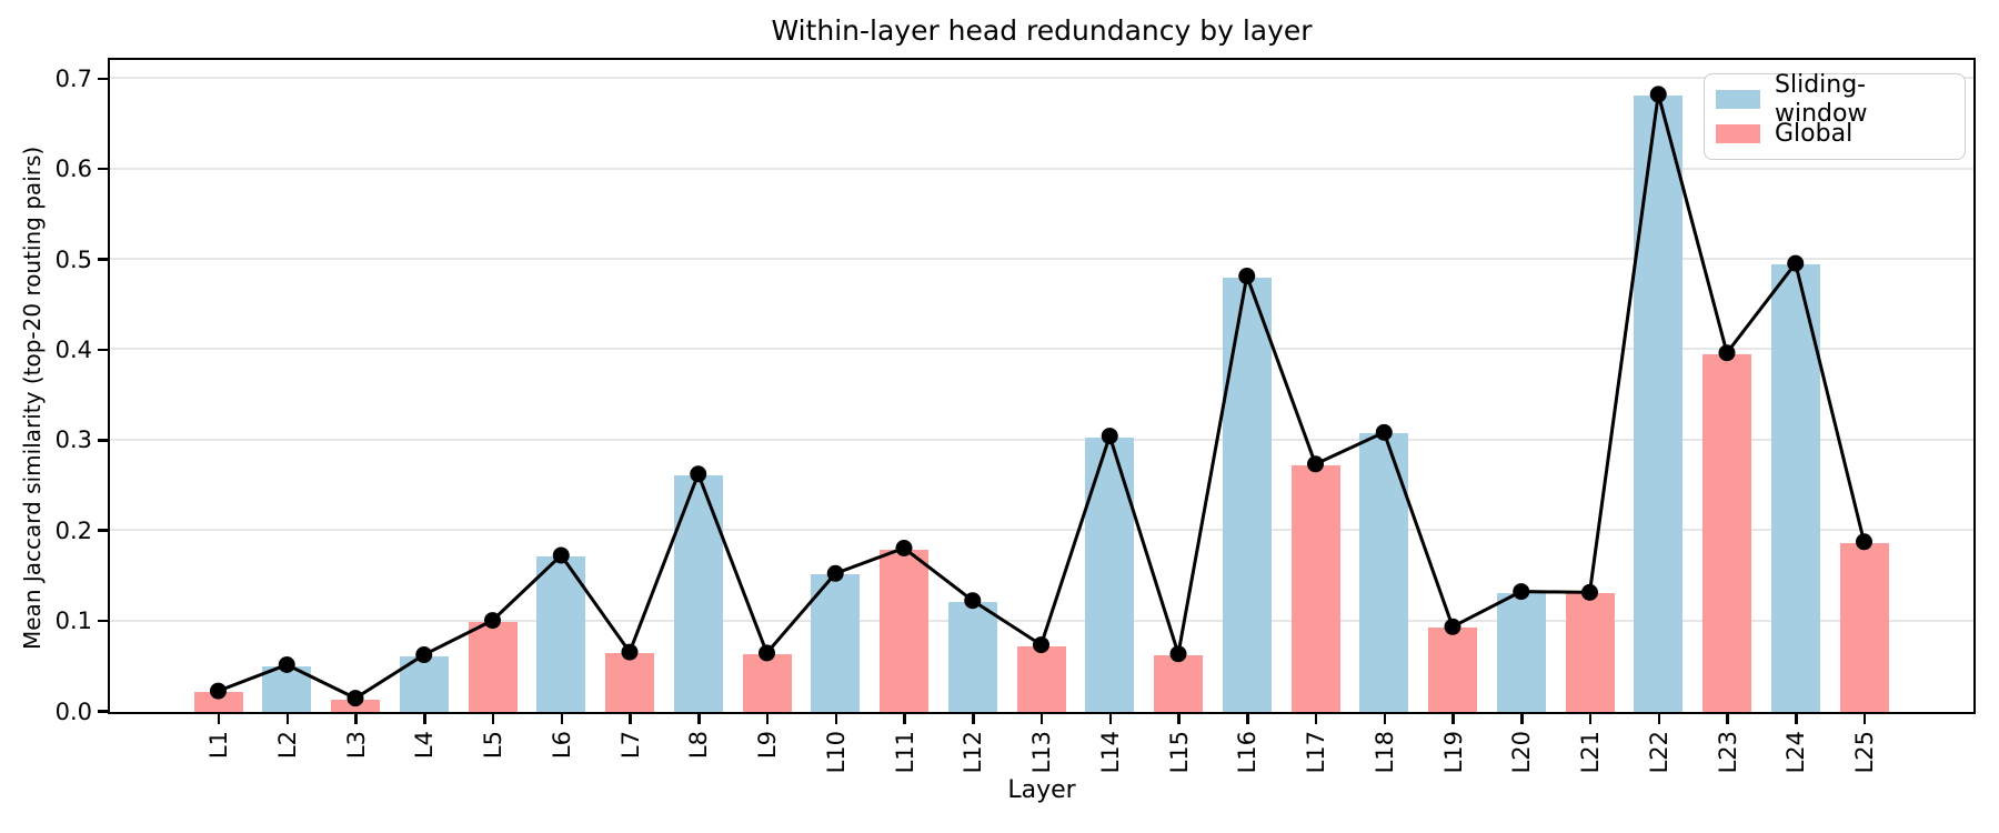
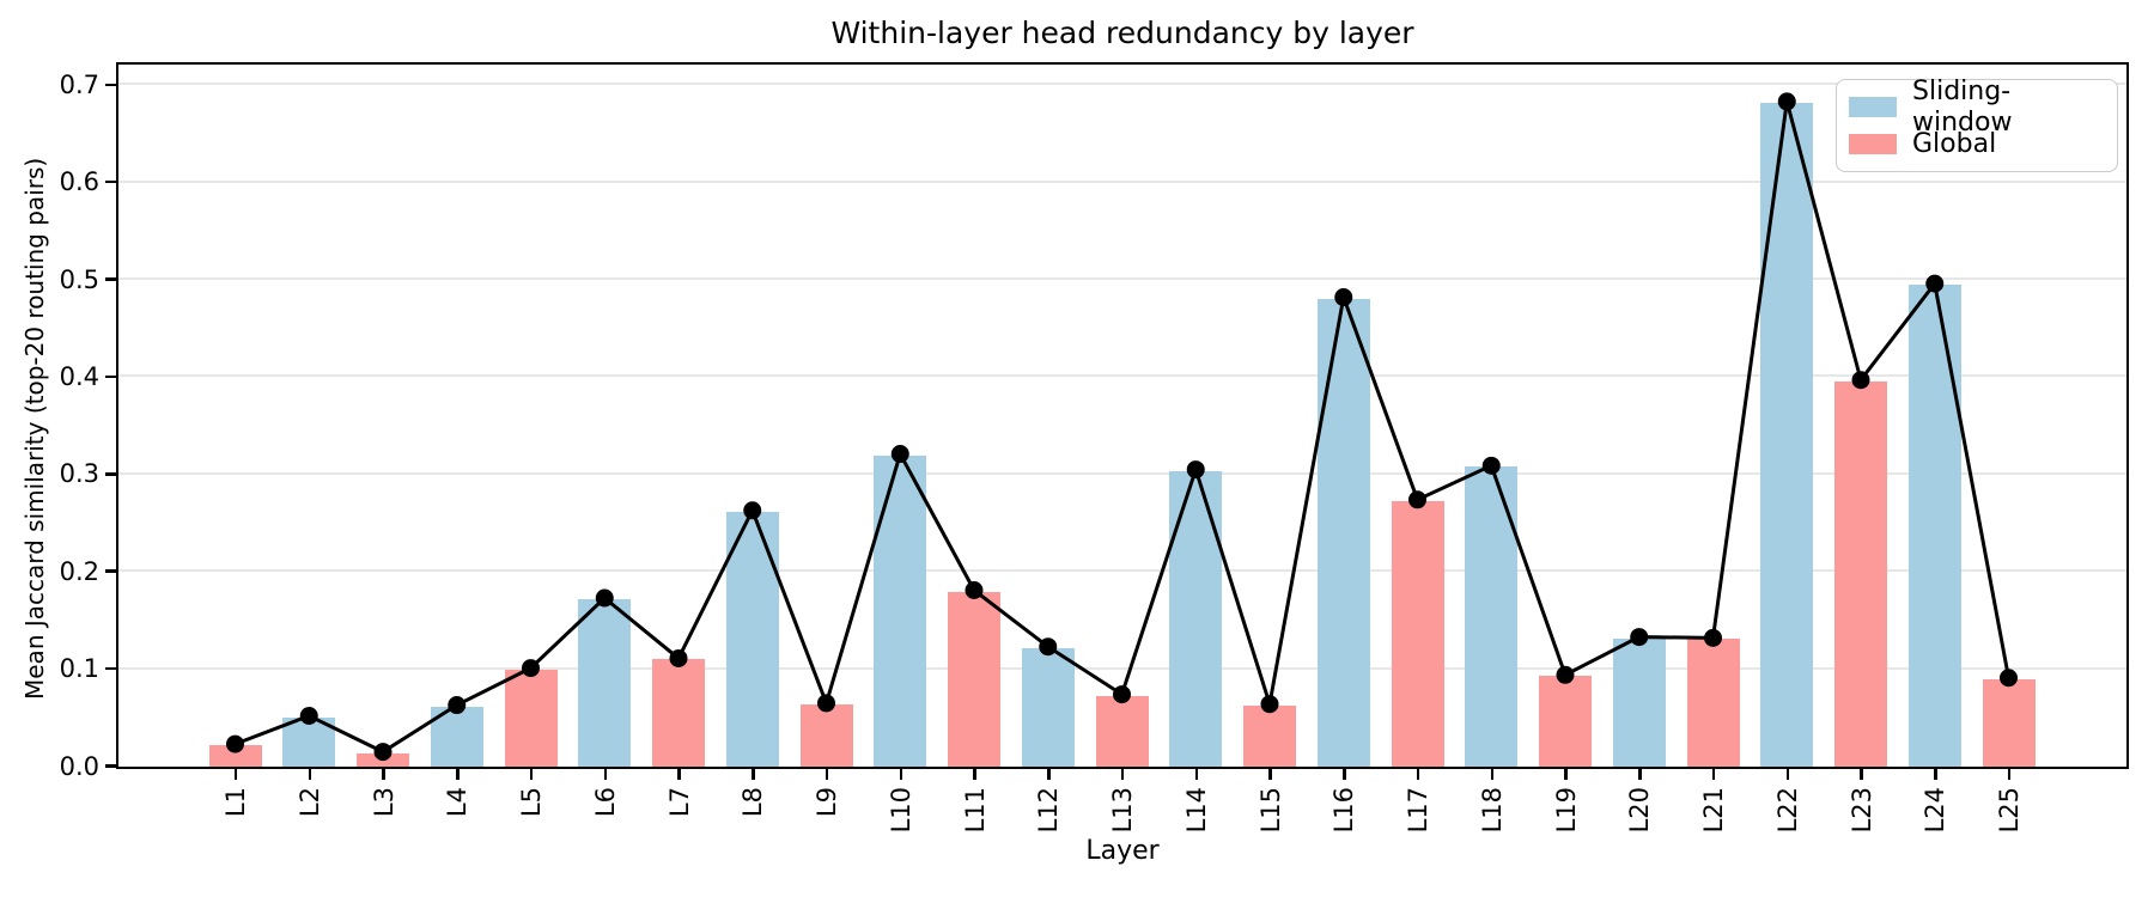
L7: 0.07 -> 0.11
L10: 0.15 -> 0.32
L25: 0.19 -> 0.09
